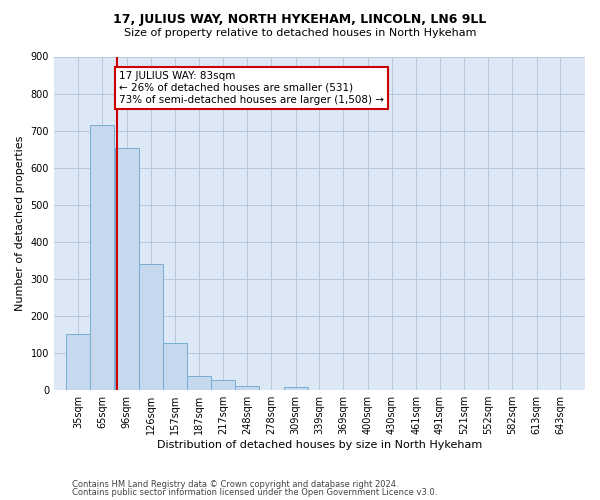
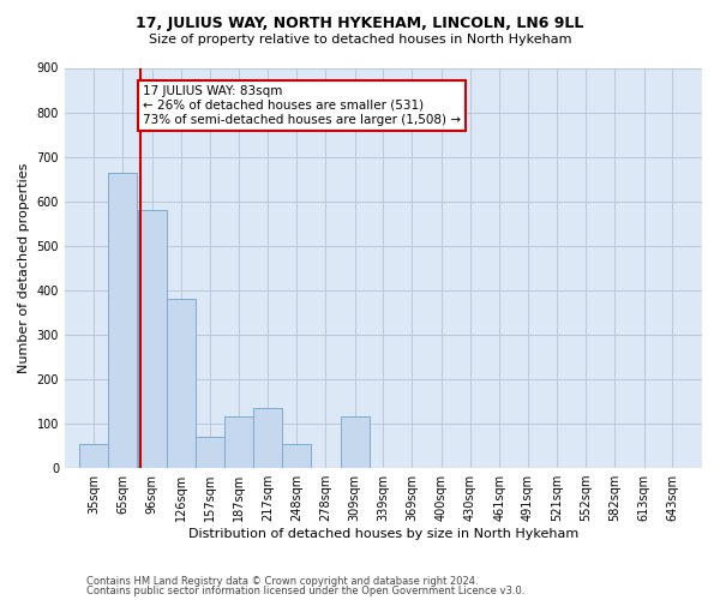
35sqm: 150 -> 55
65sqm: 714 -> 665
96sqm: 652 -> 580
126sqm: 341 -> 380
157sqm: 126 -> 70
187sqm: 38 -> 115
217sqm: 28 -> 135
248sqm: 11 -> 55
309sqm: 8 -> 115
